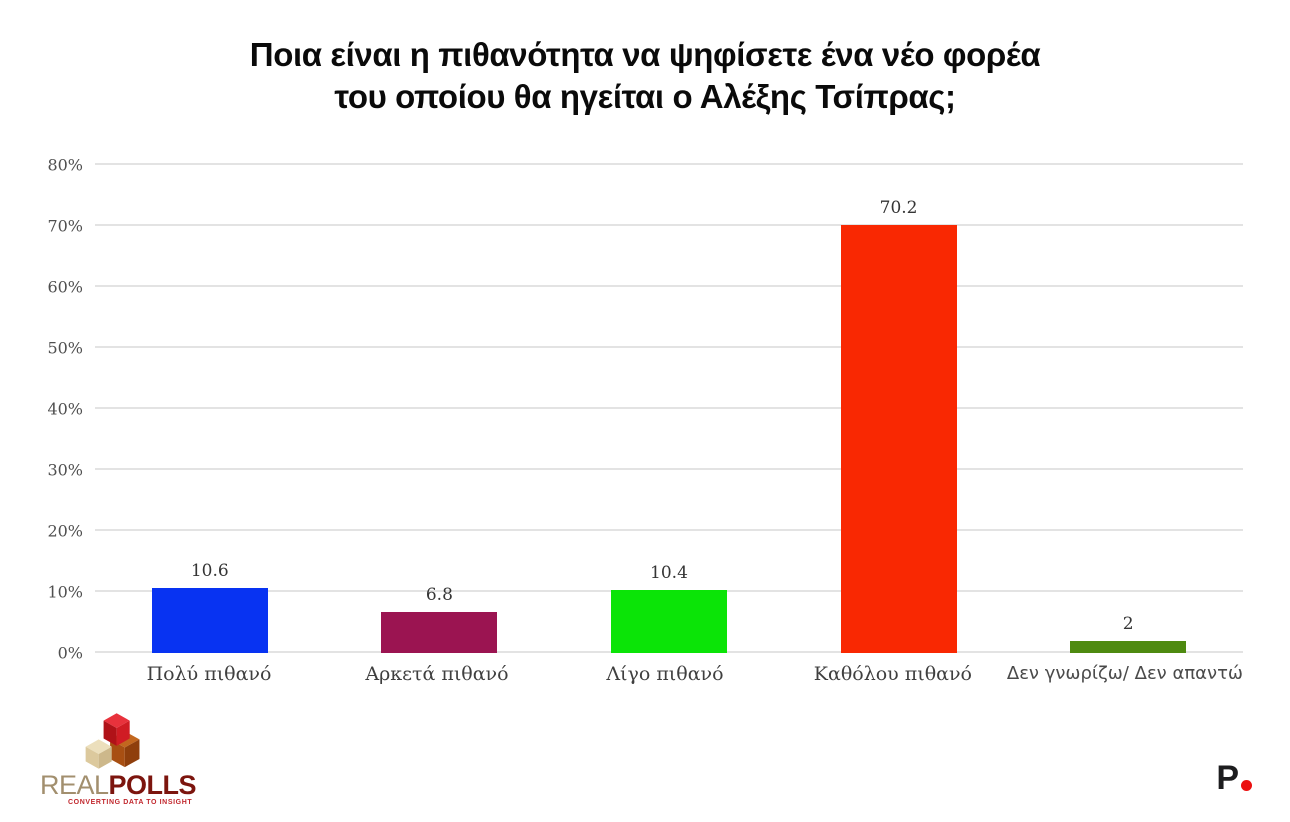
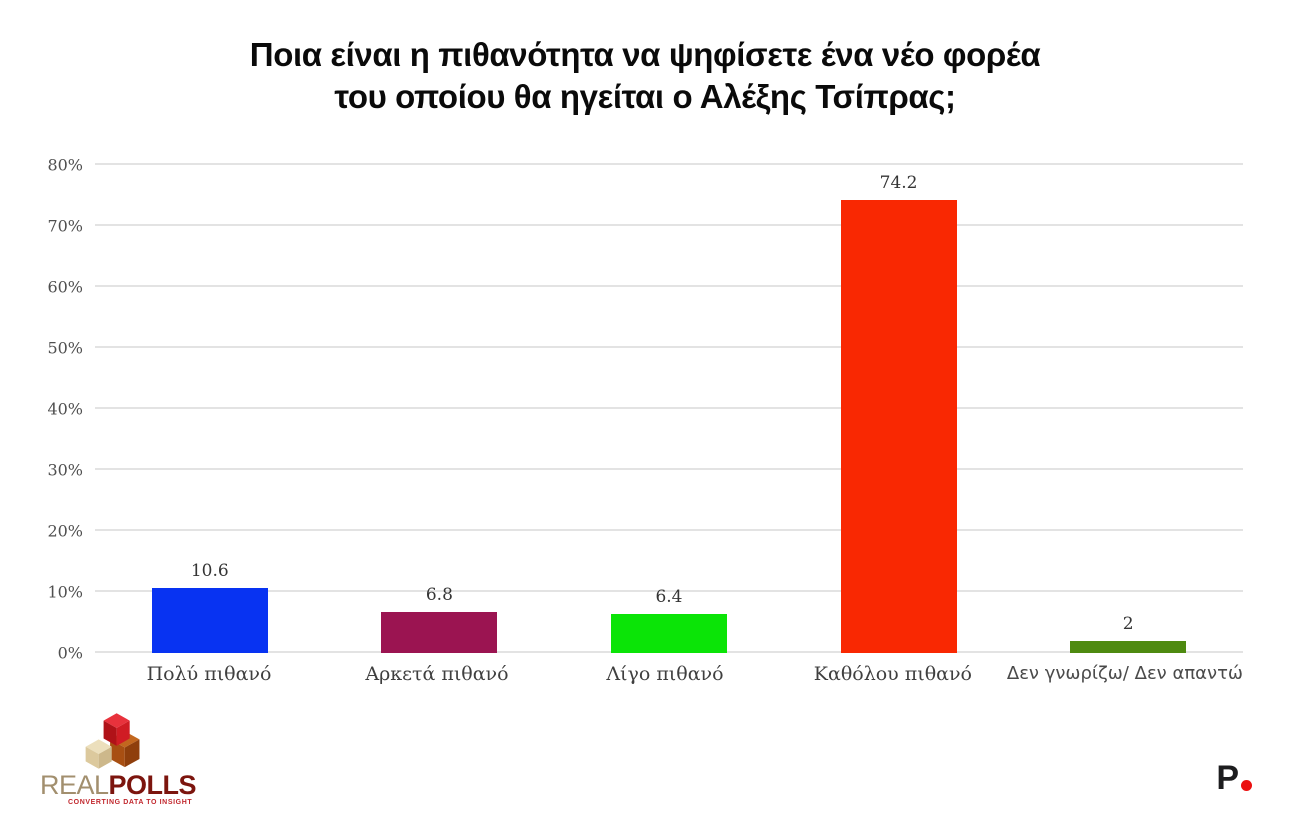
Λίγο πιθανό: 10.4 -> 6.4
Καθόλου πιθανό: 70.2 -> 74.2
